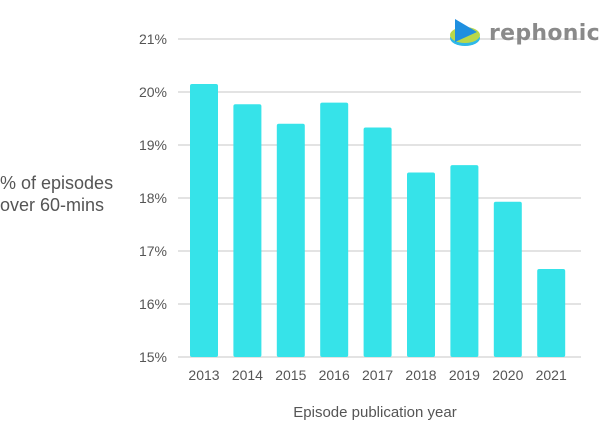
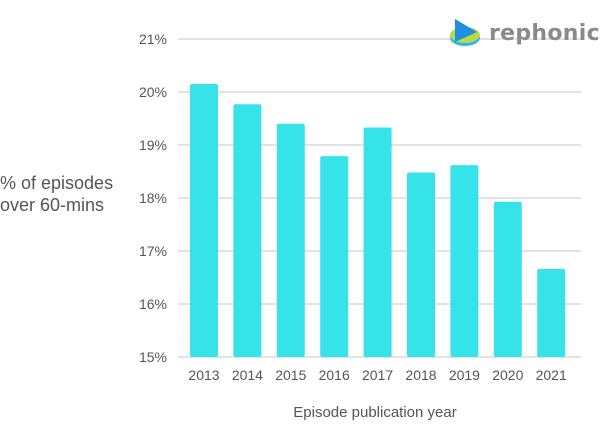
2016: 19.8% -> 18.8%
